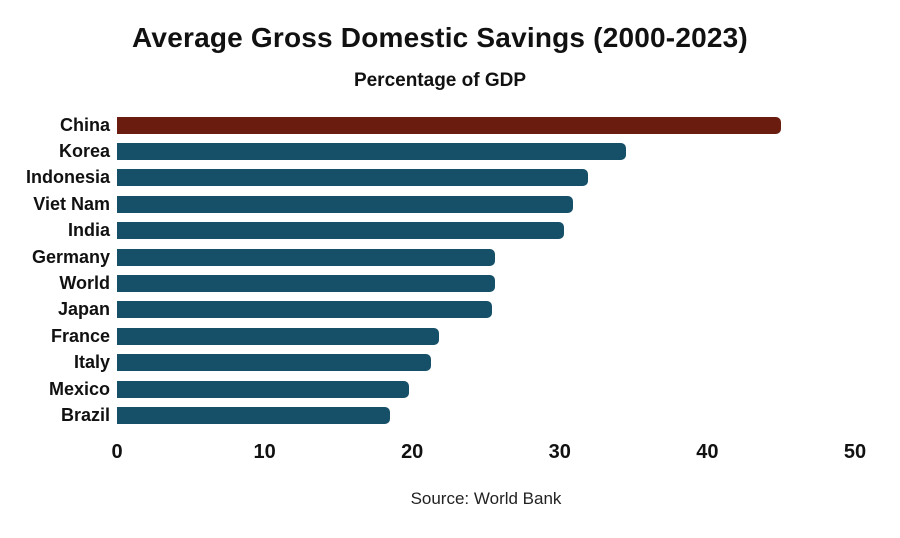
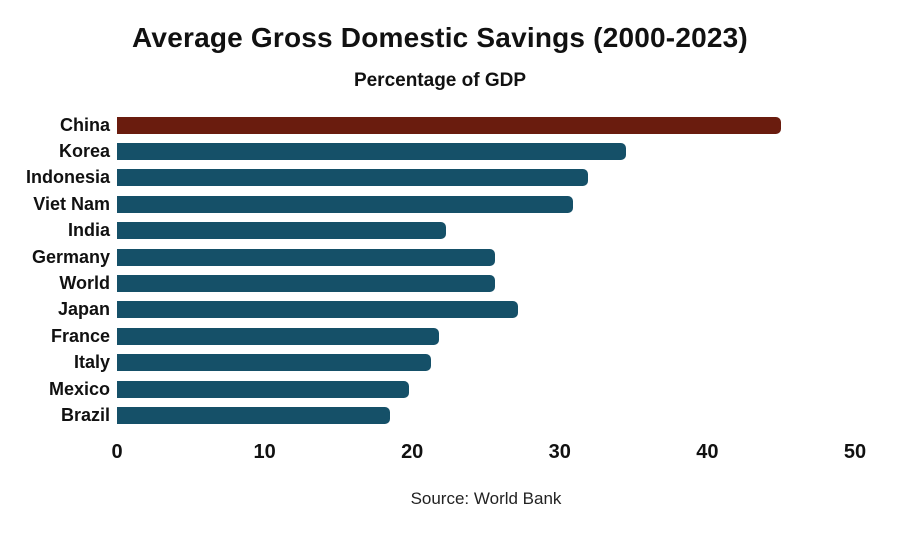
India: 30.3 -> 22.3
Japan: 25.4 -> 27.2
